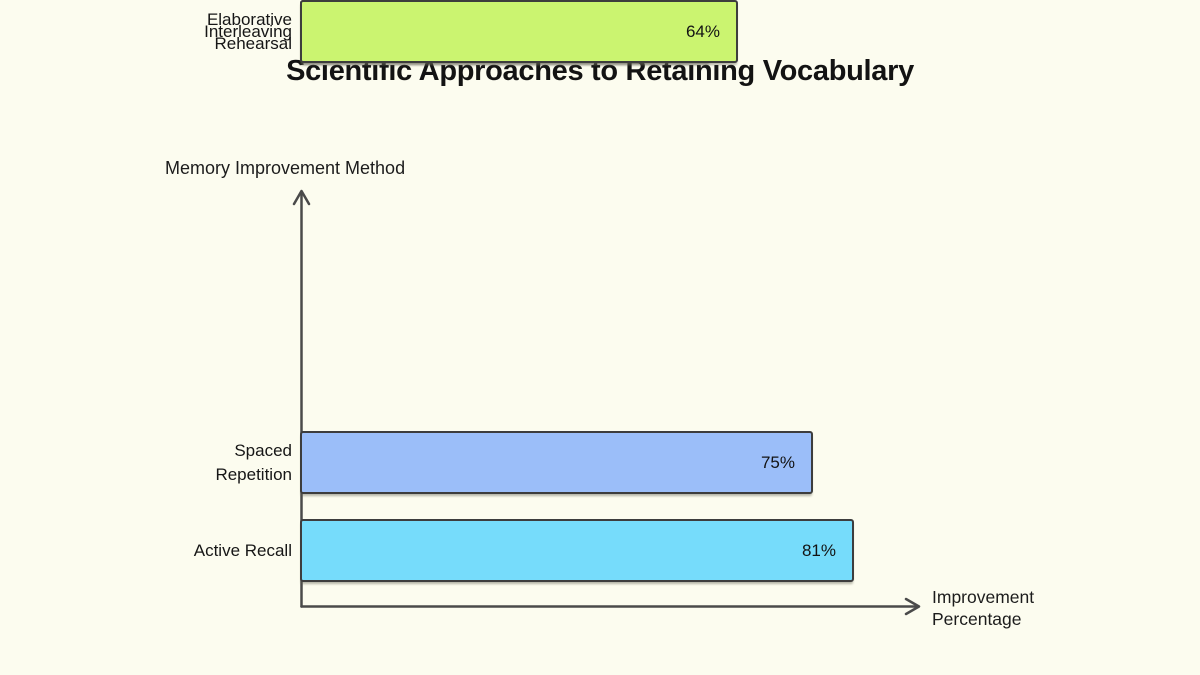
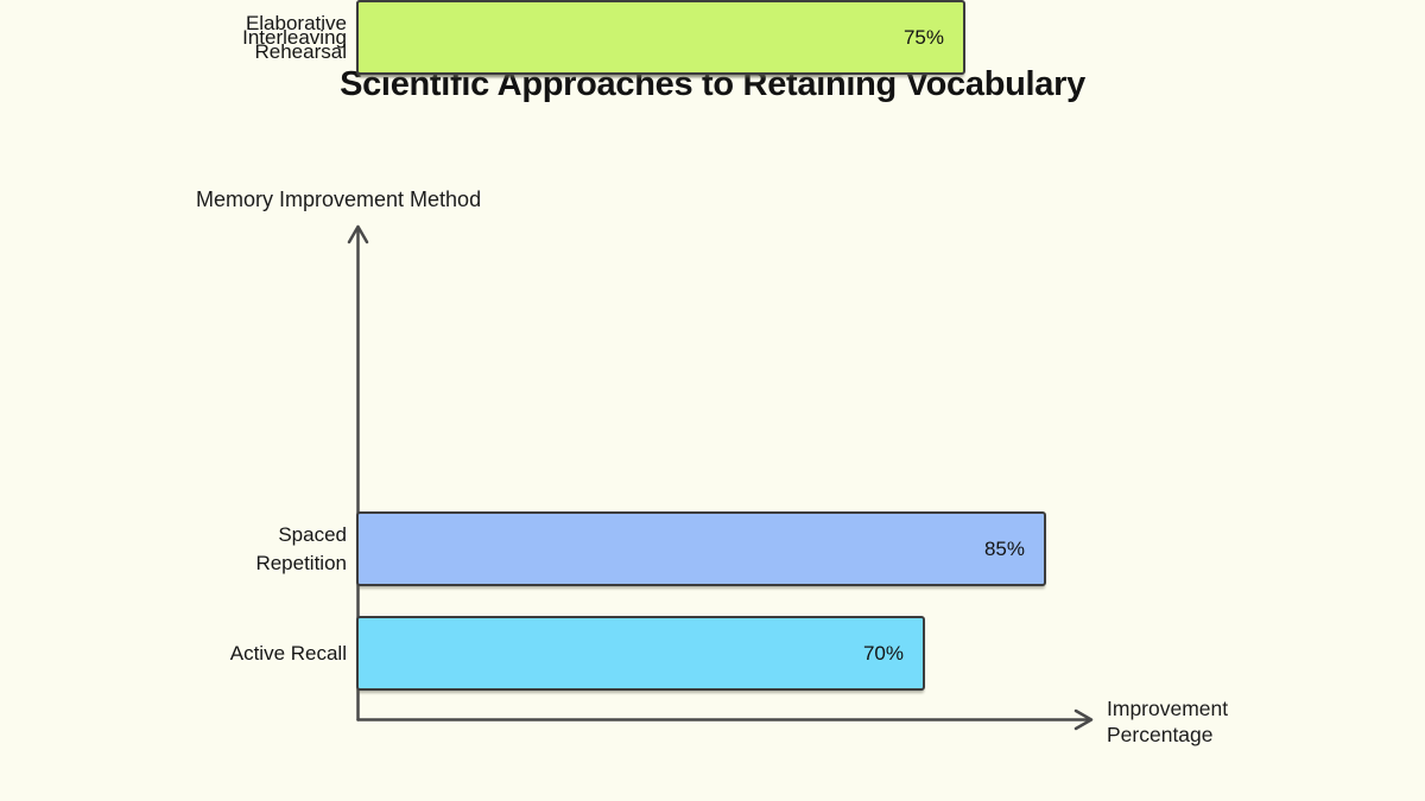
Spaced Repetition: 75% -> 85%
Active Recall: 81% -> 70%
Elaborative Rehearsal: 64% -> 75%
